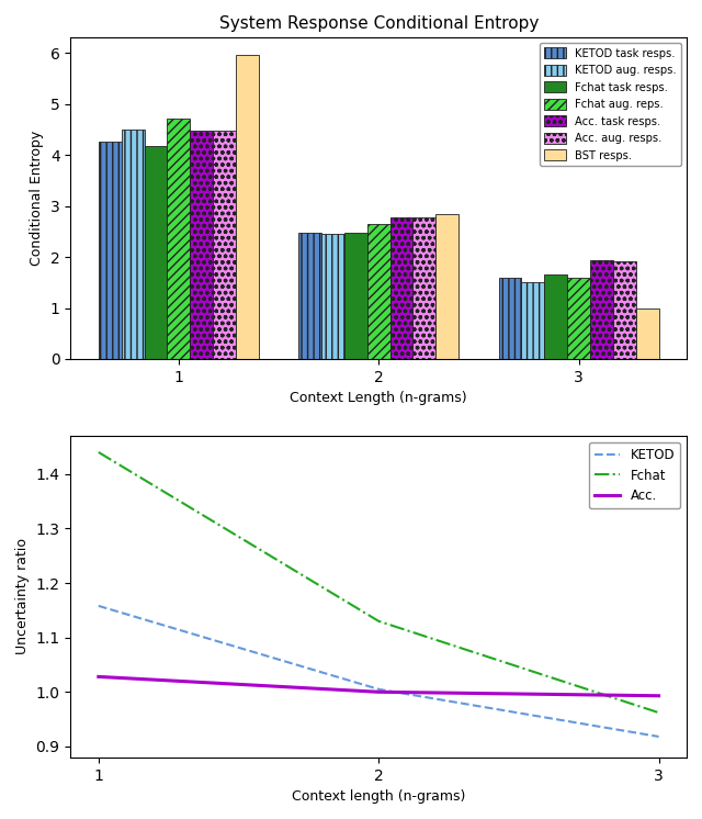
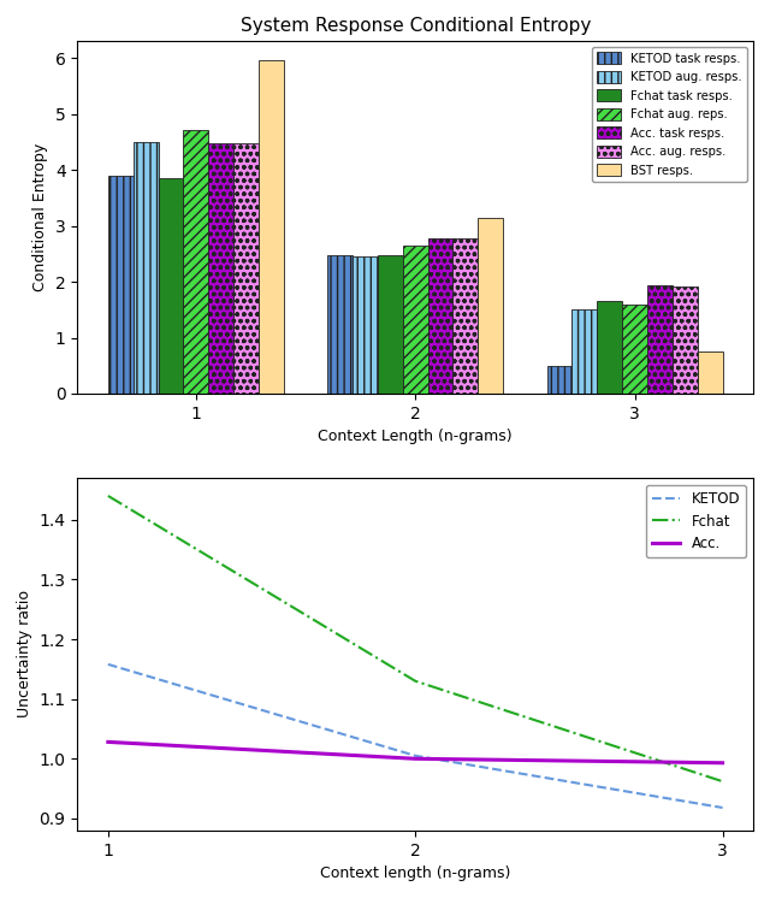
System Response Conditional Entropy/KETOD task resps./1: 4.25 -> 3.90
System Response Conditional Entropy/Fchat task resps./1: 4.18 -> 3.85
System Response Conditional Entropy/BST resps./2: 2.85 -> 3.15
System Response Conditional Entropy/KETOD task resps./3: 1.60 -> 0.50
System Response Conditional Entropy/BST resps./3: 0.98 -> 0.75
